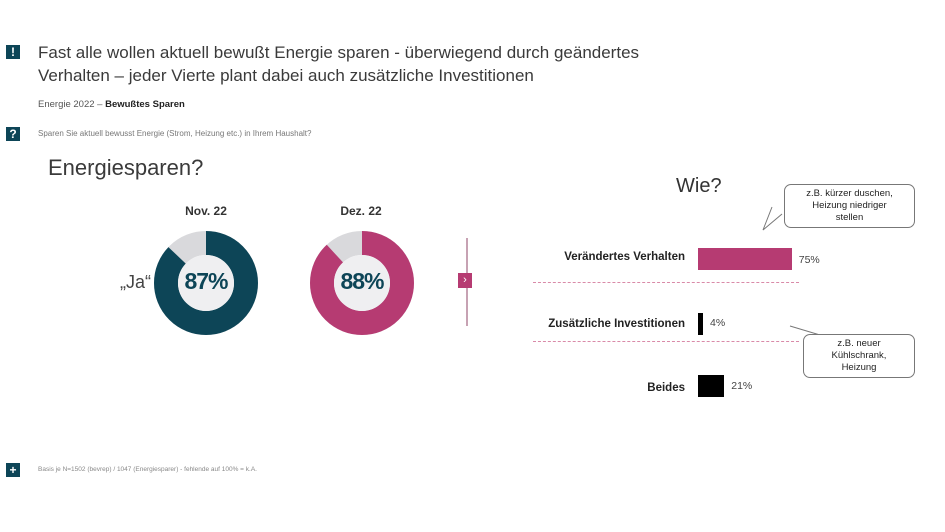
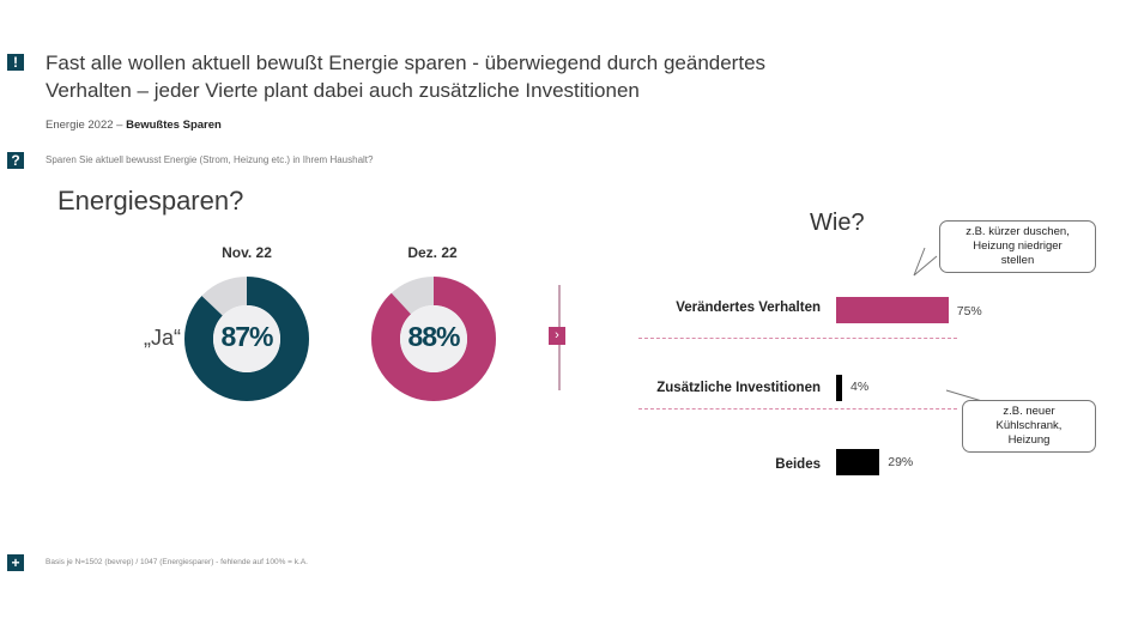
Wie?/Beides: 21% -> 29%
